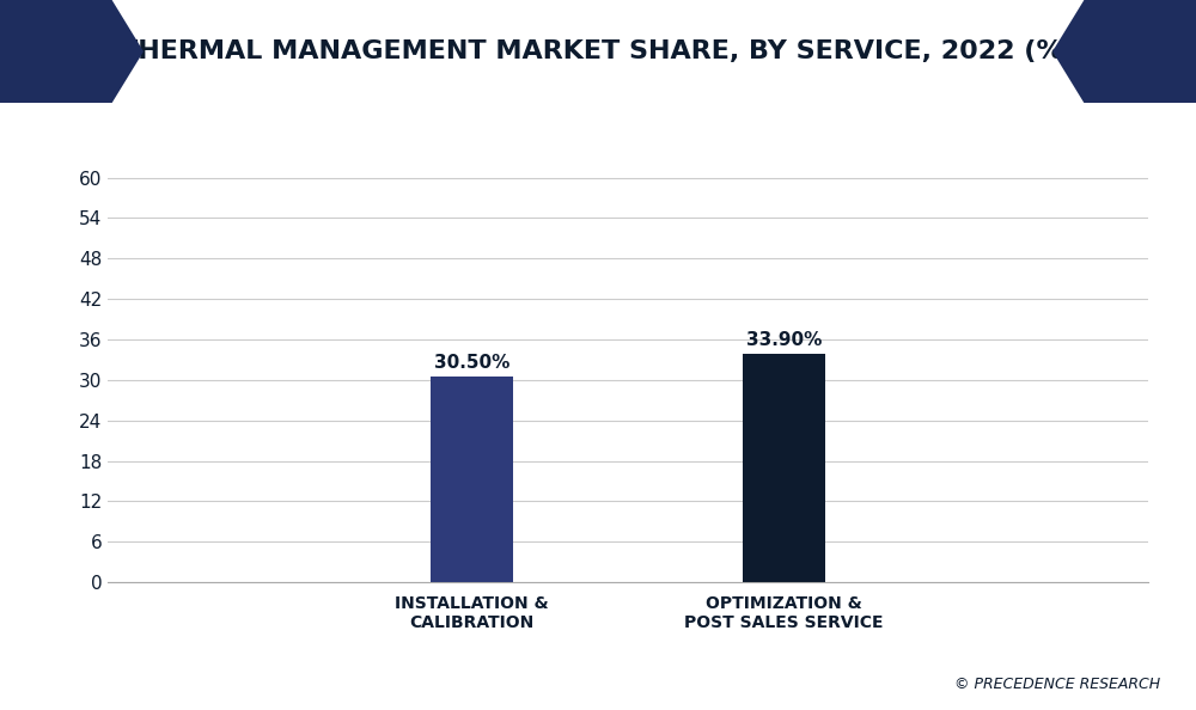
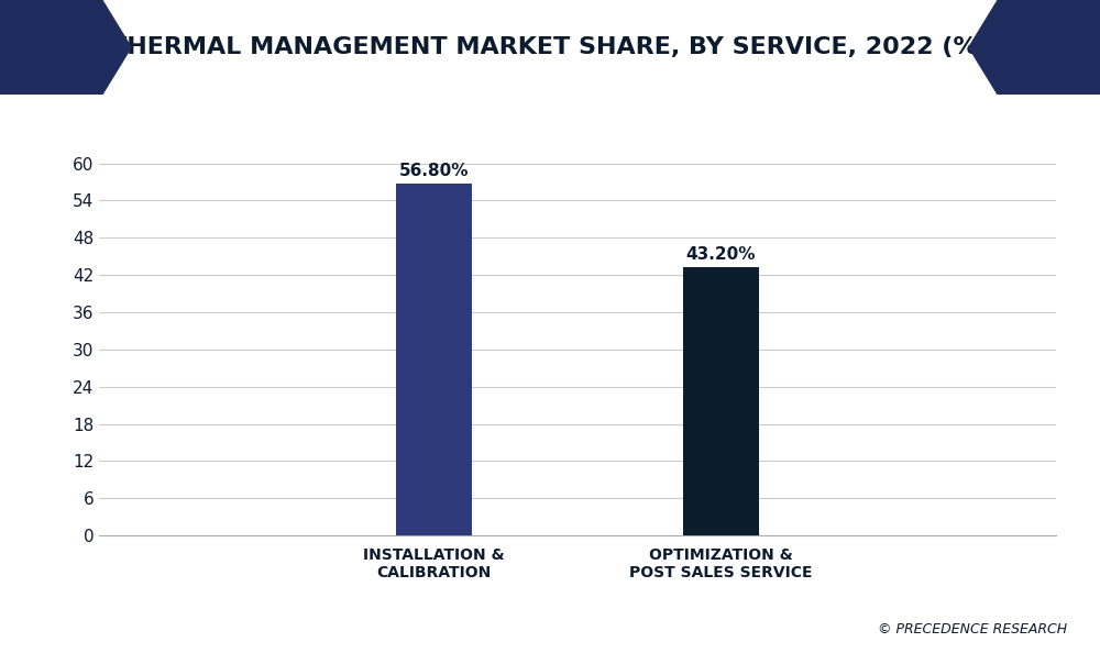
INSTALLATION & CALIBRATION: 30.50% -> 56.80%
OPTIMIZATION & POST SALES SERVICE: 33.90% -> 43.20%
